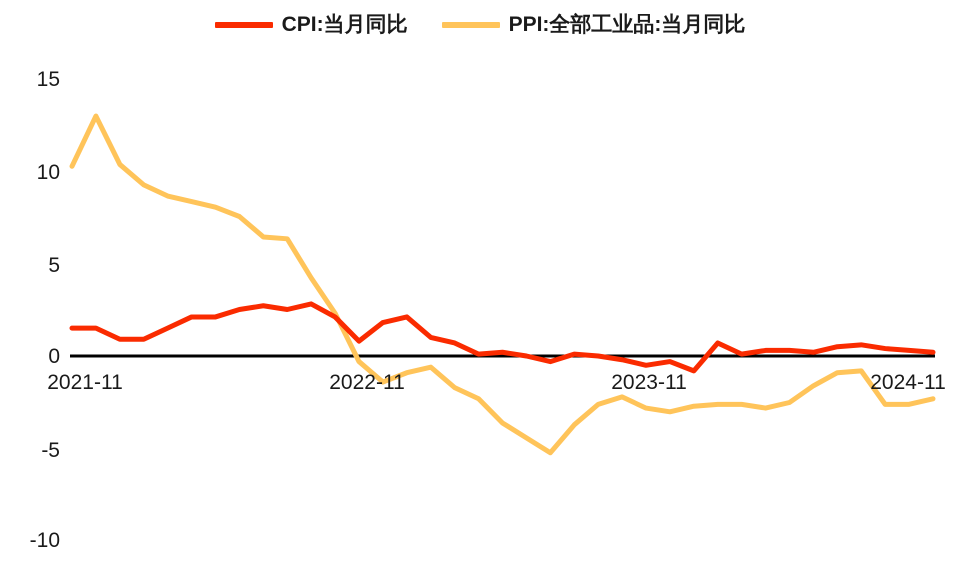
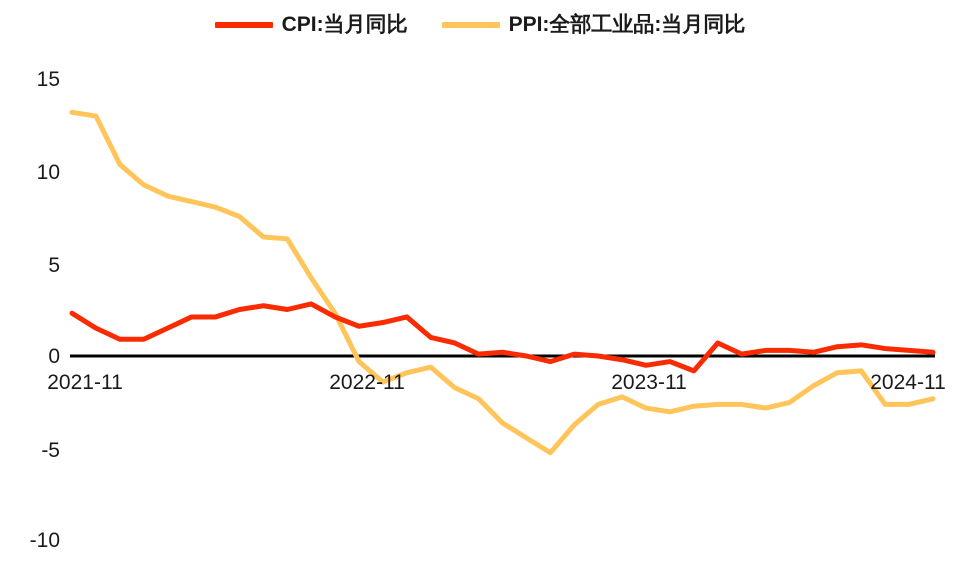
CPI:当月同比/2021-11: 1.5 -> 2.3
PPI:全部工业品:当月同比/2021-11: 10.2 -> 13.1
CPI:当月同比/2022-11: 0.8 -> 1.6
